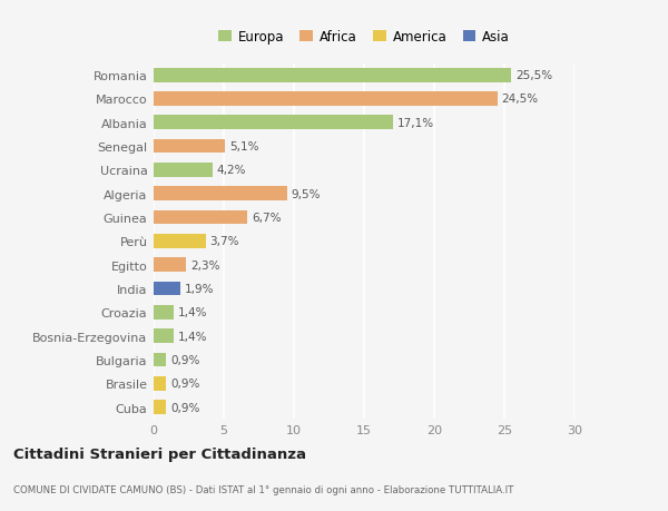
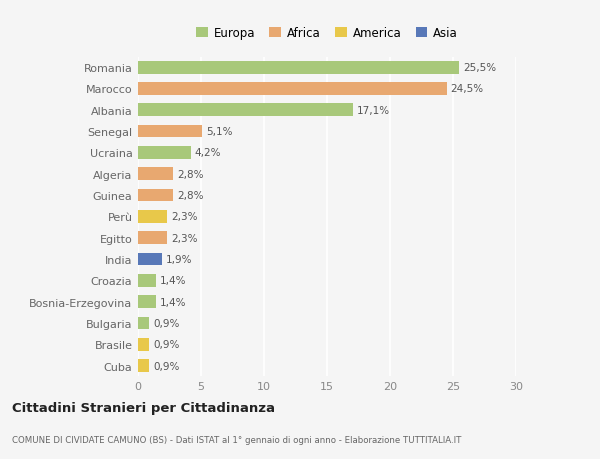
Algeria: 9,5% -> 2,8%
Guinea: 6,7% -> 2,8%
Perù: 3,7% -> 2,3%
